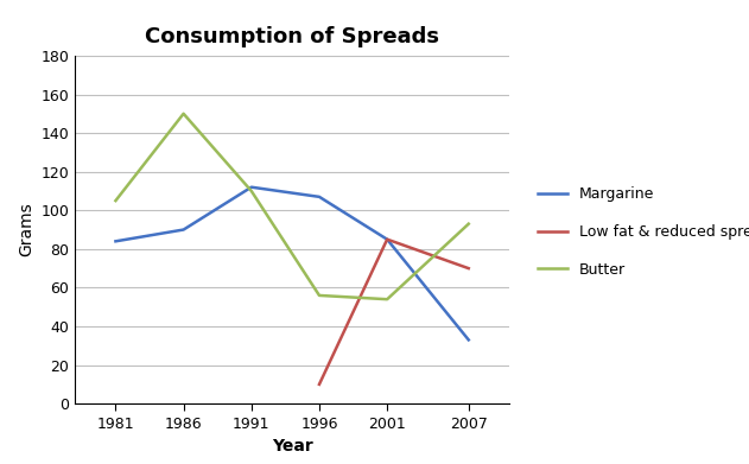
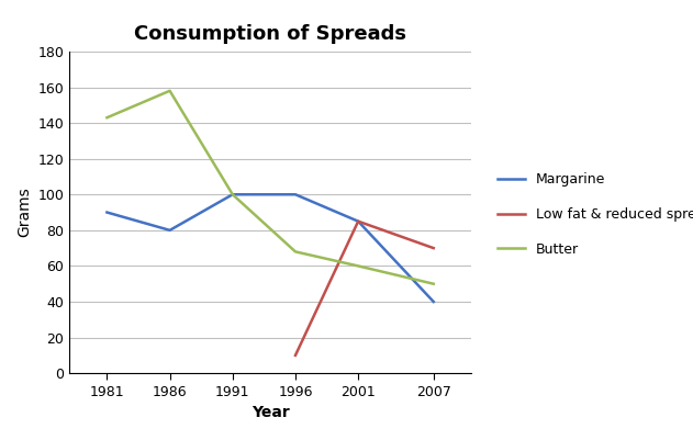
Margarine/1981: 84 -> 90
Butter/1981: 105 -> 143
Margarine/1986: 90 -> 80
Butter/1986: 150 -> 158
Margarine/1991: 112 -> 100
Butter/1991: 110 -> 100
Margarine/1996: 107 -> 100
Butter/1996: 56 -> 68
Butter/2001: 54 -> 60
Margarine/2007: 33 -> 40
Butter/2007: 93 -> 50
